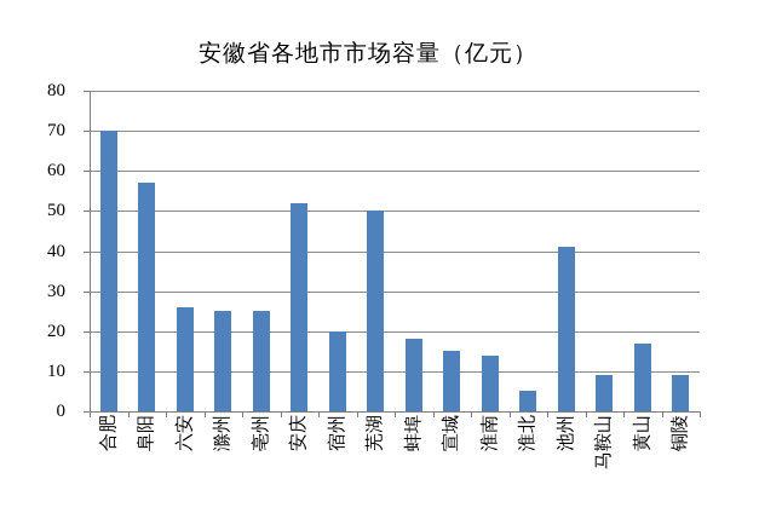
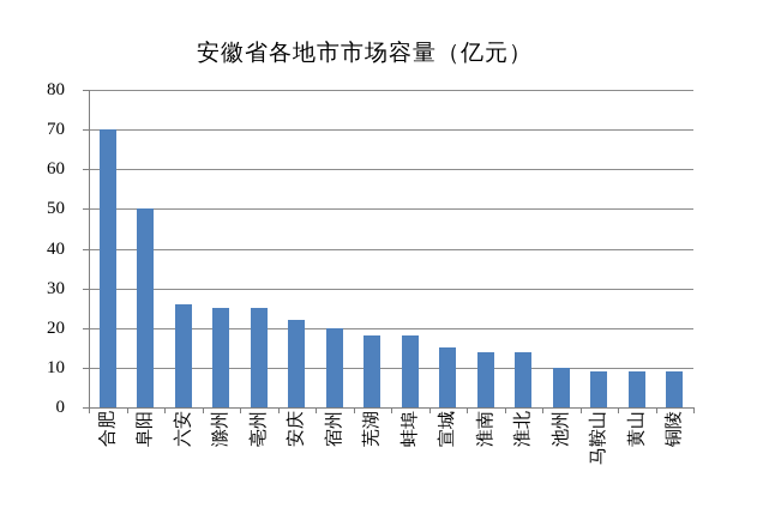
阜阳: 57 -> 50
安庆: 52 -> 22
芜湖: 50 -> 18
淮北: 5 -> 14
池州: 41 -> 10
黄山: 17 -> 9
